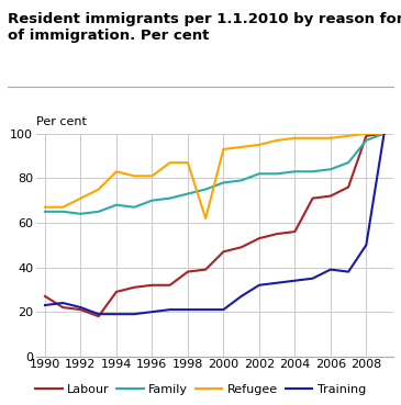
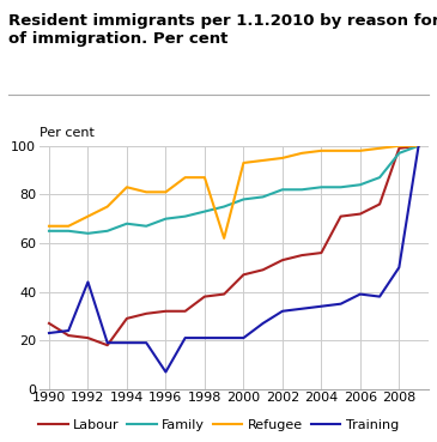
Training/1992: 22 -> 44
Training/1996: 20 -> 7
